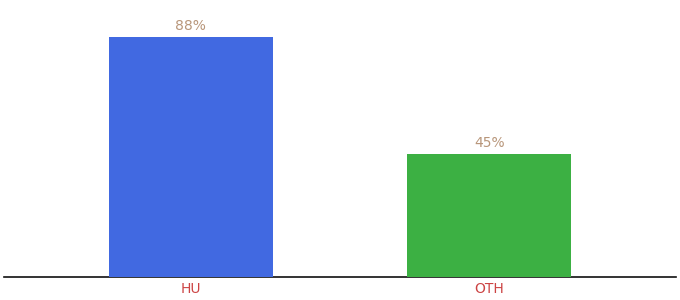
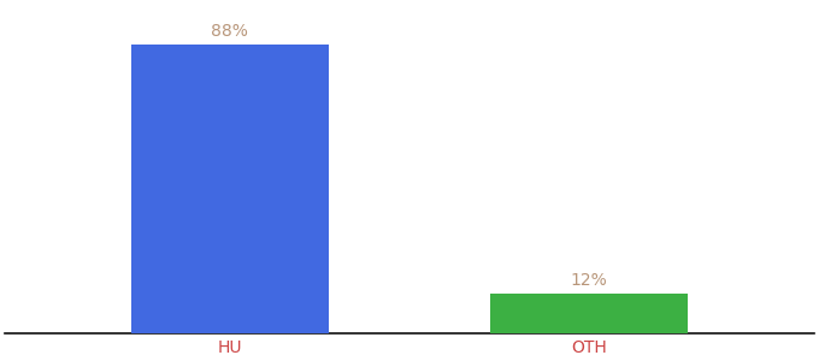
OTH: 45% -> 12%
